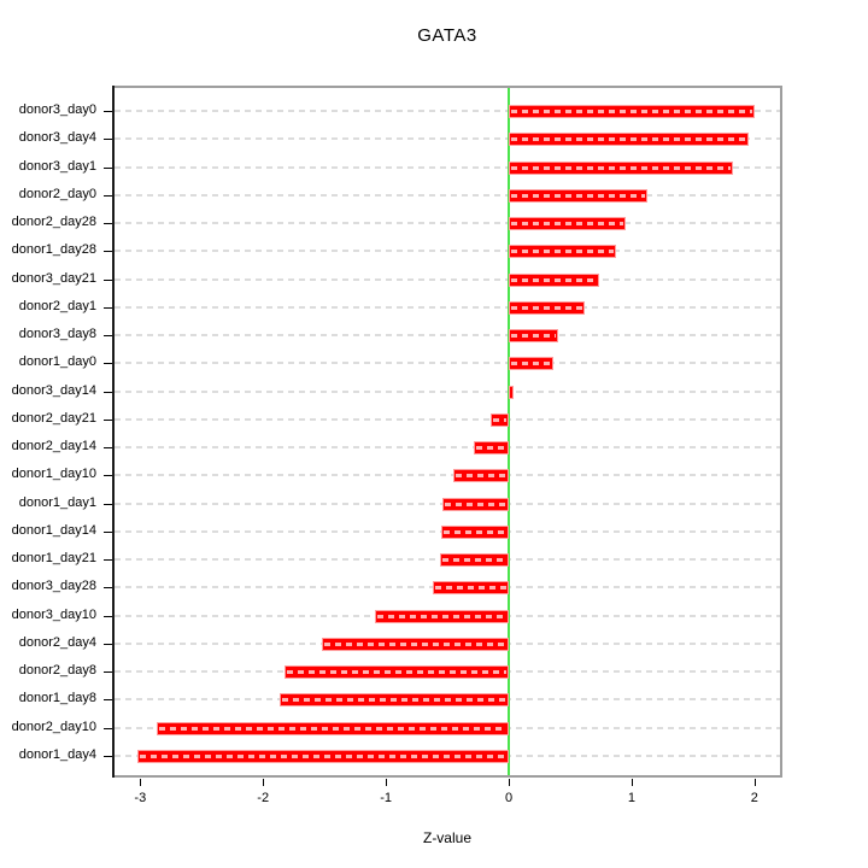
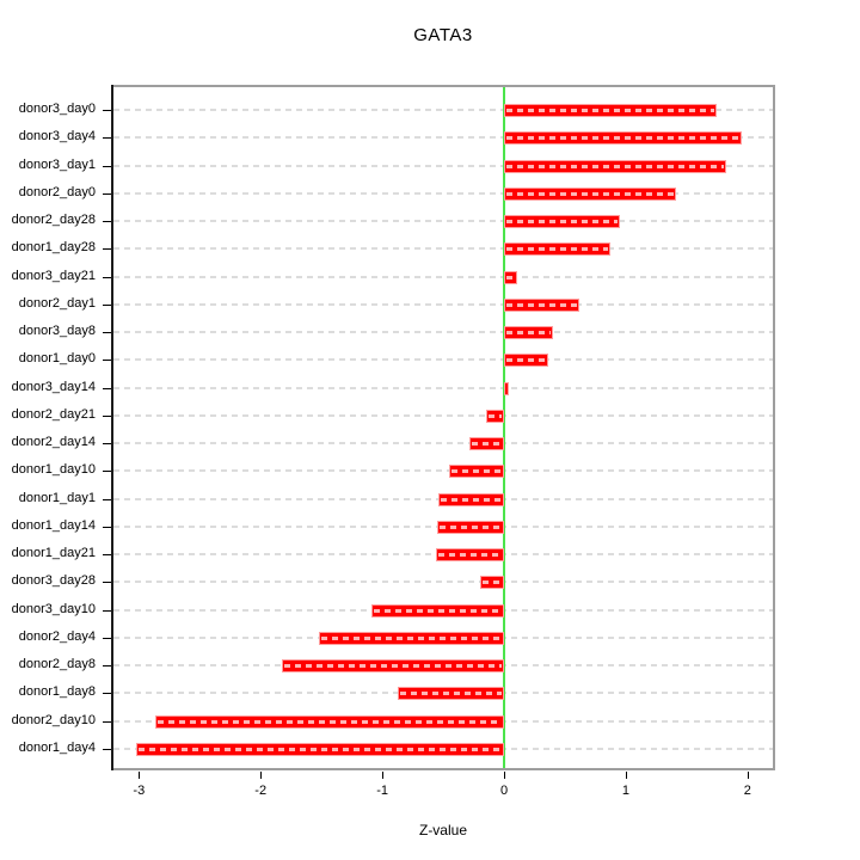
donor3_day0: 2.00 -> 1.75
donor2_day0: 1.13 -> 1.41
donor3_day21: 0.74 -> 0.11
donor3_day28: -0.62 -> -0.20
donor1_day8: -1.86 -> -0.87
